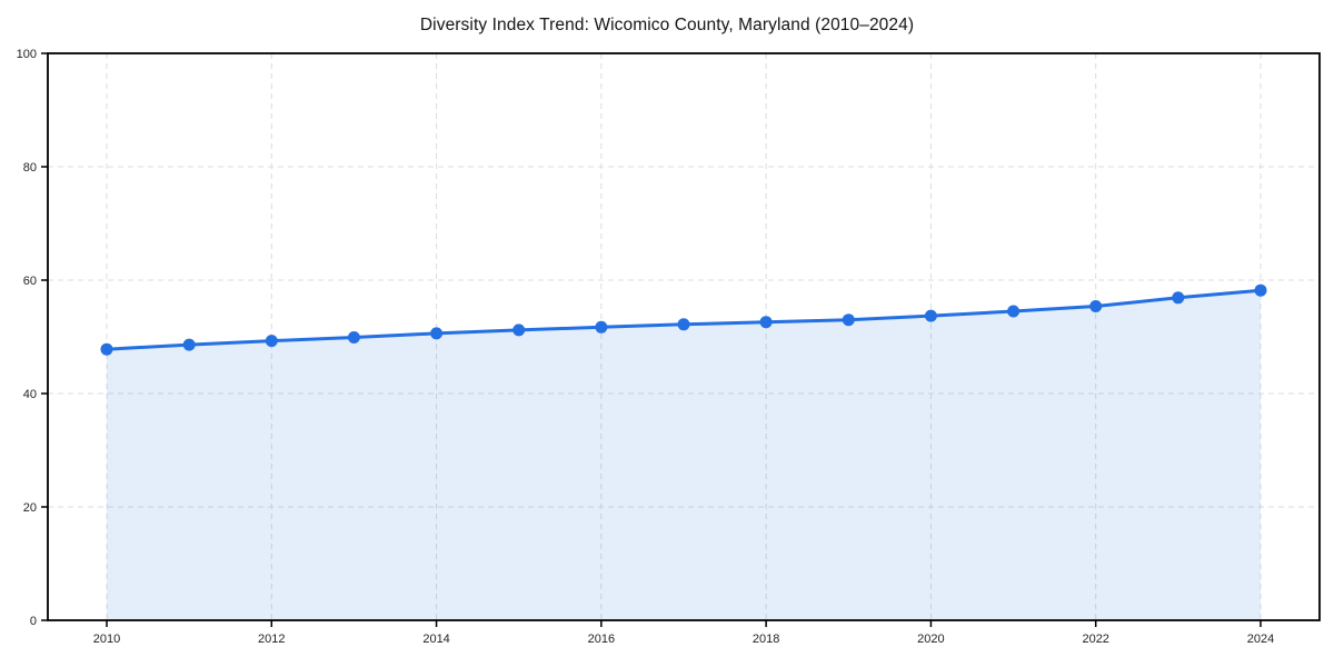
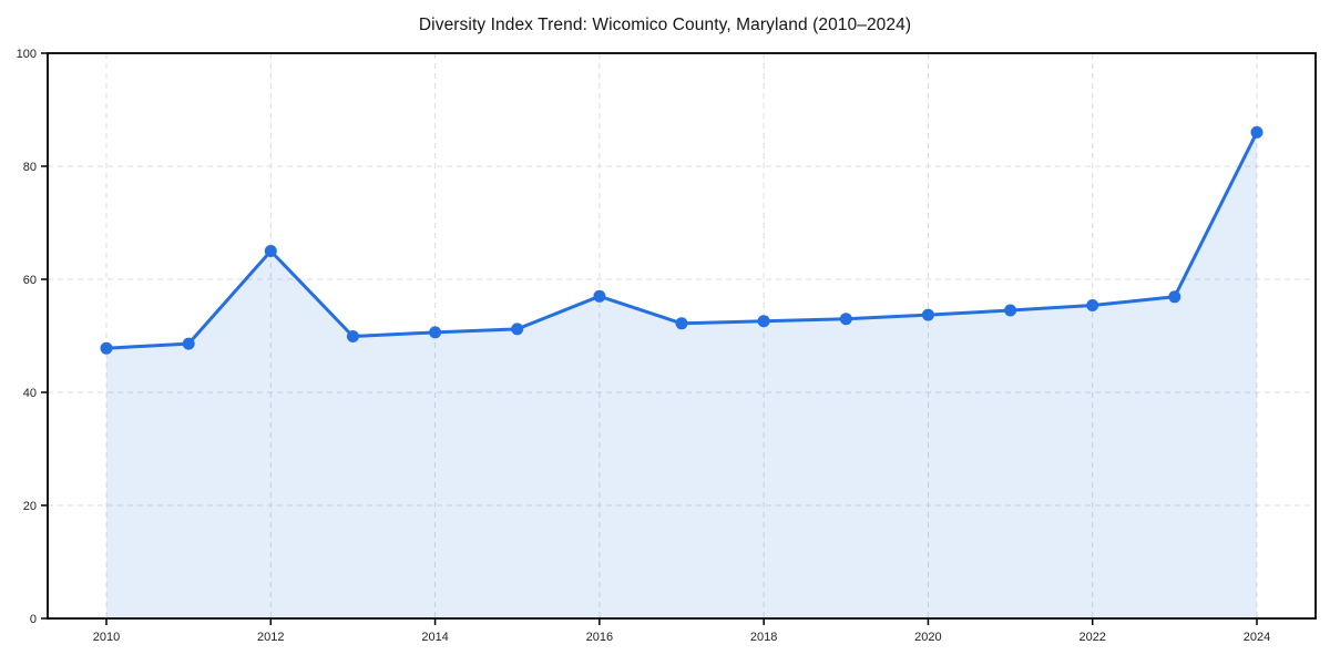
2012: 49 -> 65
2016: 52 -> 57
2024: 58 -> 86
